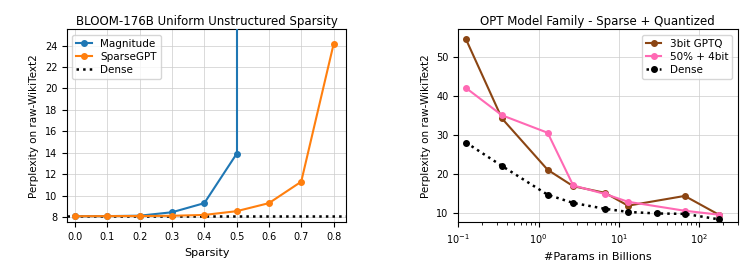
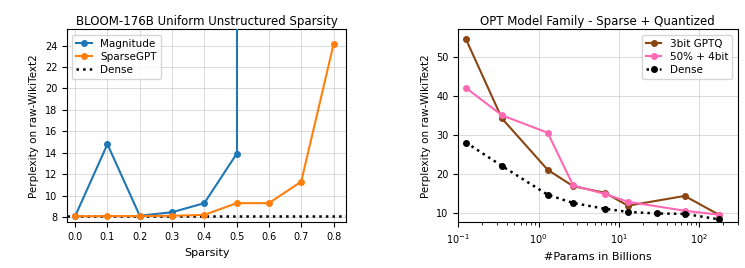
BLOOM-176B Uniform Unstructured Sparsity/Magnitude/0.1: 8.1 -> 14.8
BLOOM-176B Uniform Unstructured Sparsity/SparseGPT/0.5: 8.6 -> 9.3
